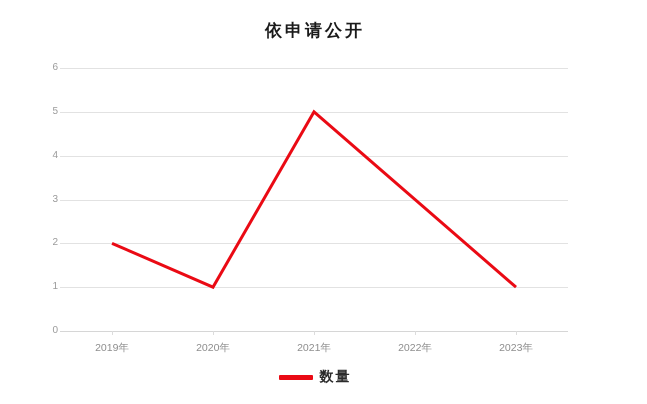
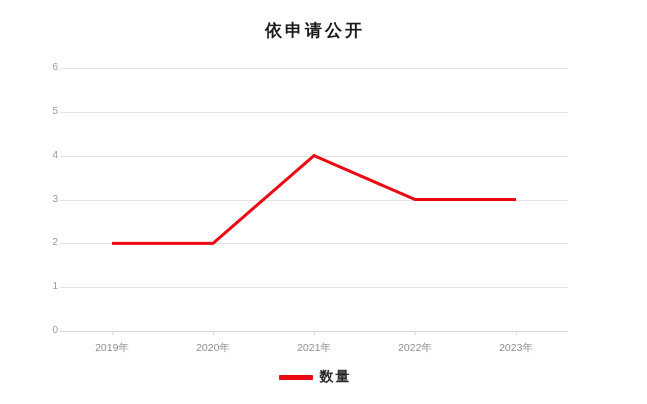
2020年: 1 -> 2
2021年: 5 -> 4
2023年: 1 -> 3
